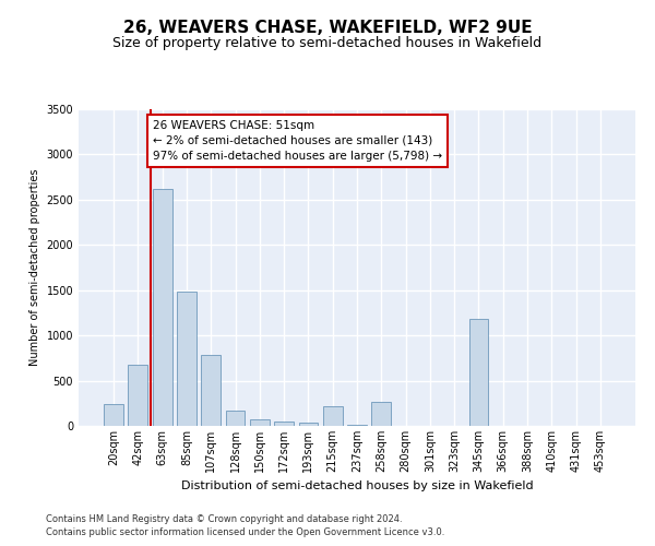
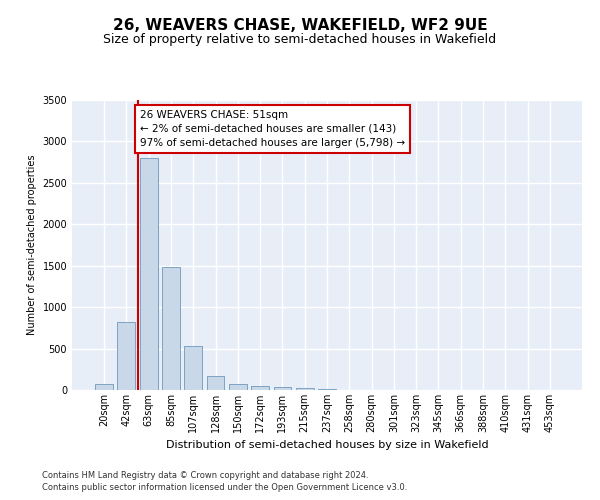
20sqm: 240 -> 80
42sqm: 680 -> 820
63sqm: 2620 -> 2800
107sqm: 780 -> 540
215sqm: 220 -> 20
258sqm: 260 -> 0
345sqm: 1180 -> 0
